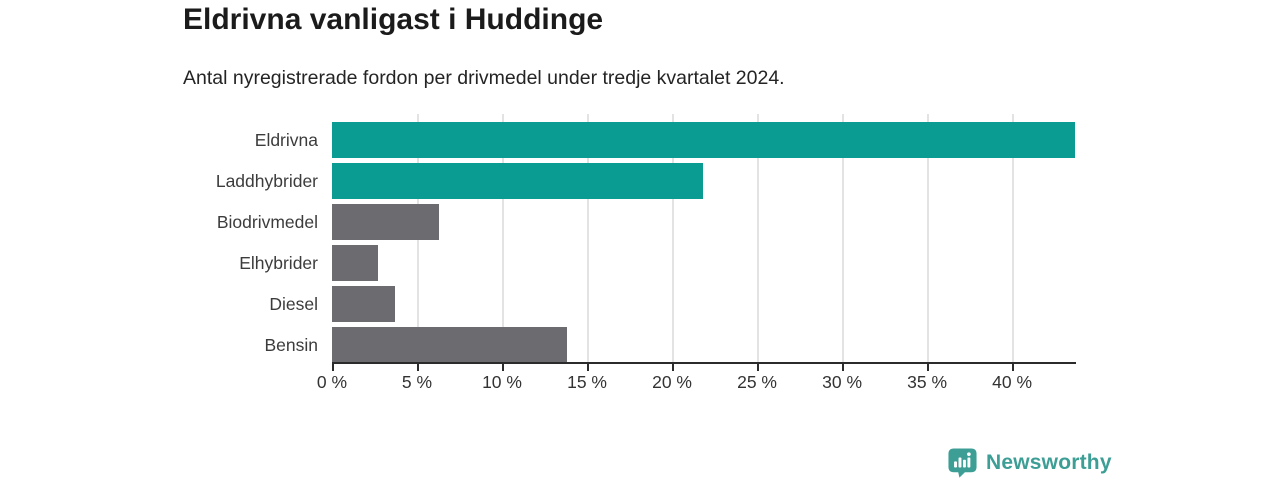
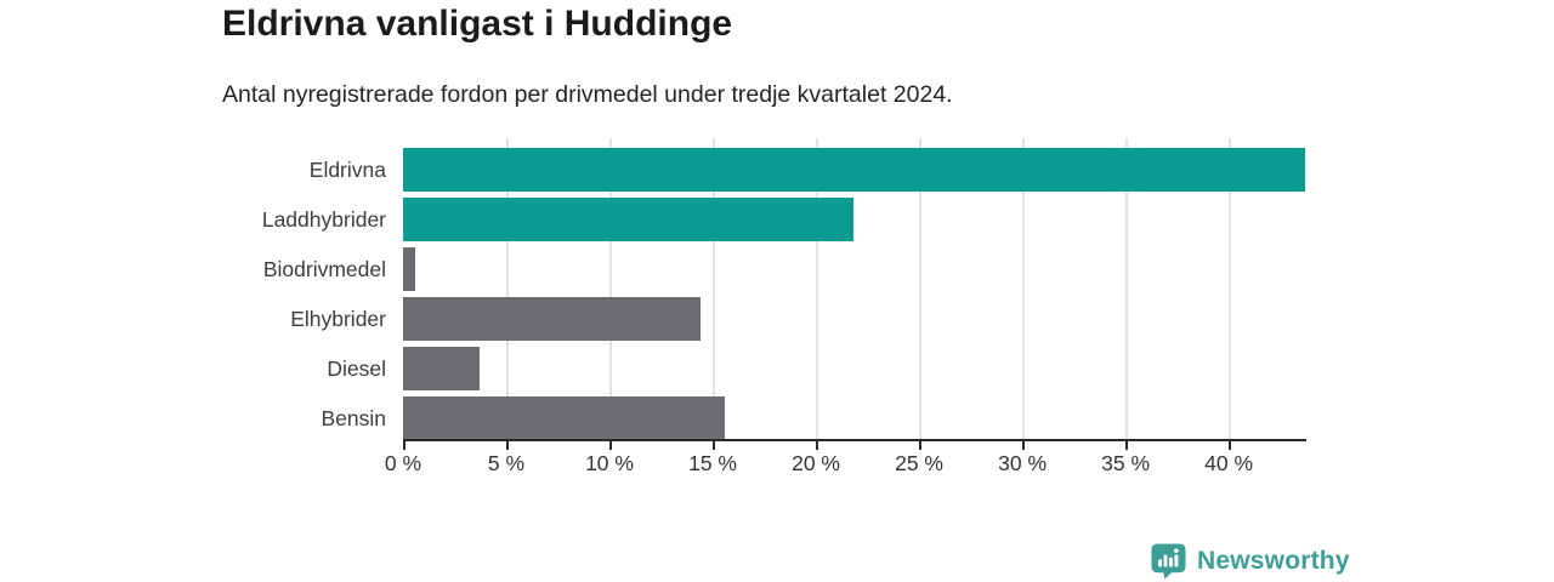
Biodrivmedel: 6.3% -> 0.6%
Elhybrider: 2.7% -> 14.4%
Bensin: 13.8% -> 15.6%
